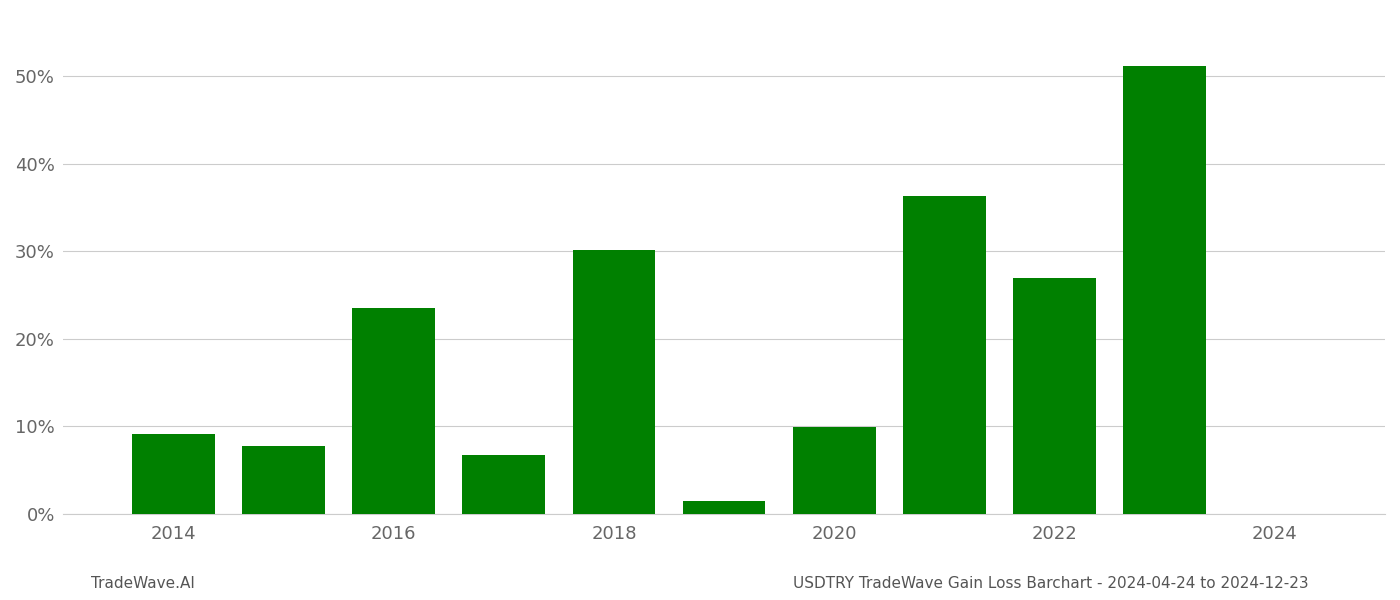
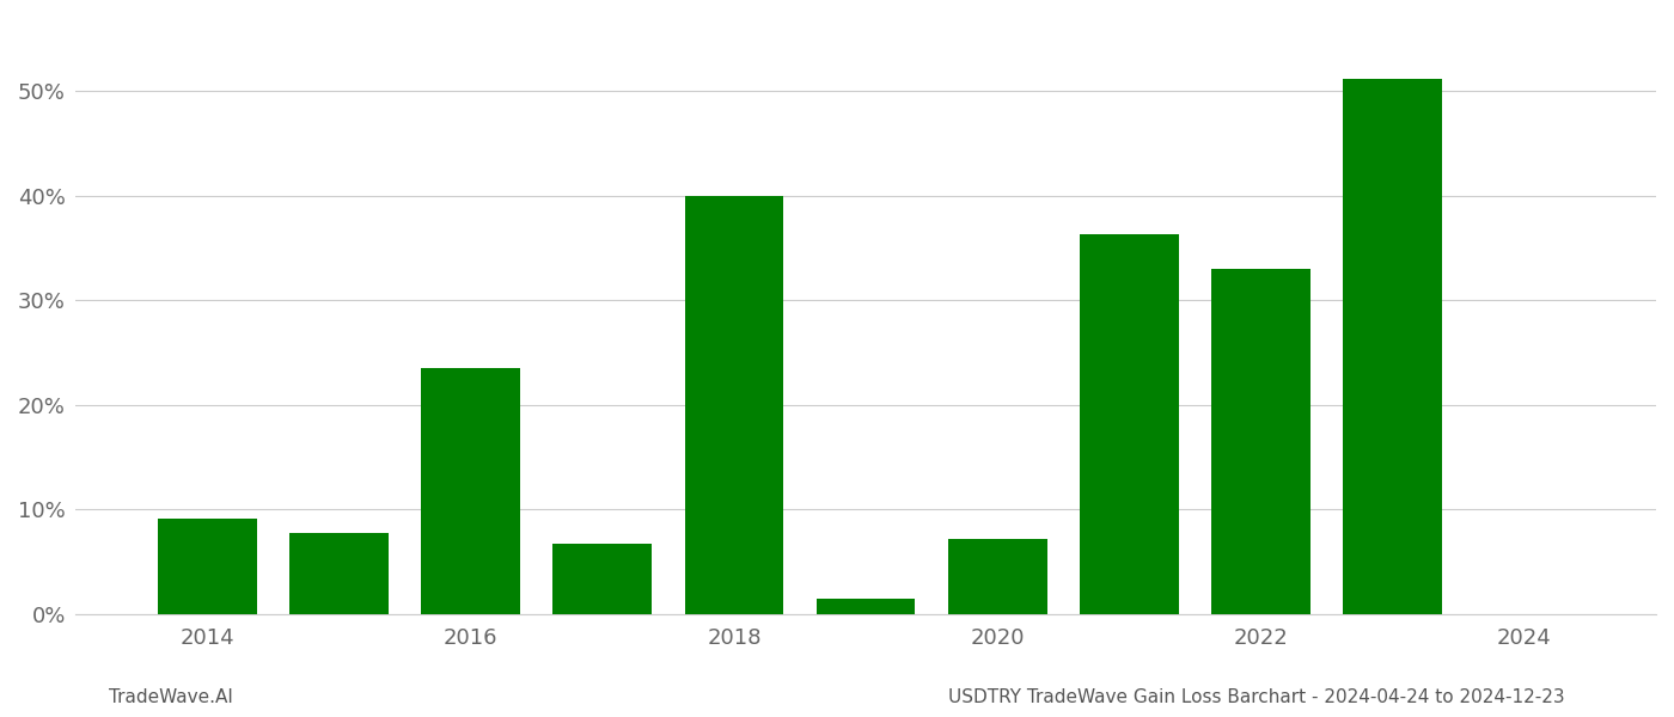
2018: 30.2% -> 40.0%
2020: 9.9% -> 7.2%
2022: 27.0% -> 33.0%
